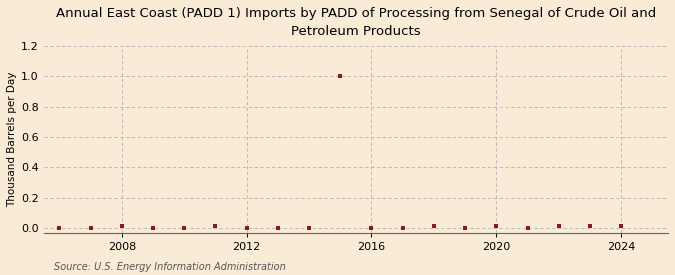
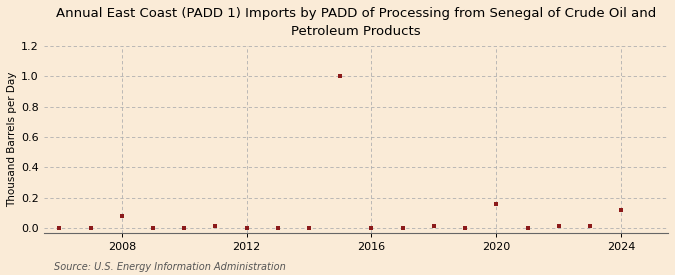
2008: 0.01 -> 0.08
2020: 0.01 -> 0.16
2024: 0.01 -> 0.12
